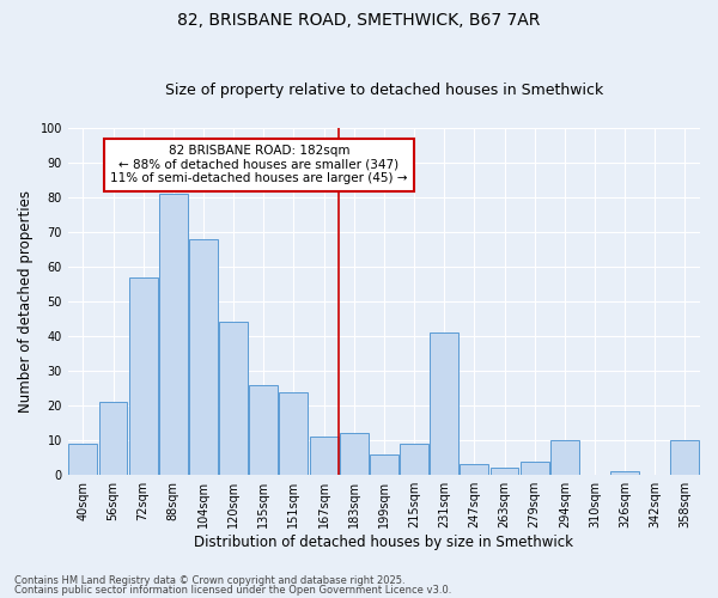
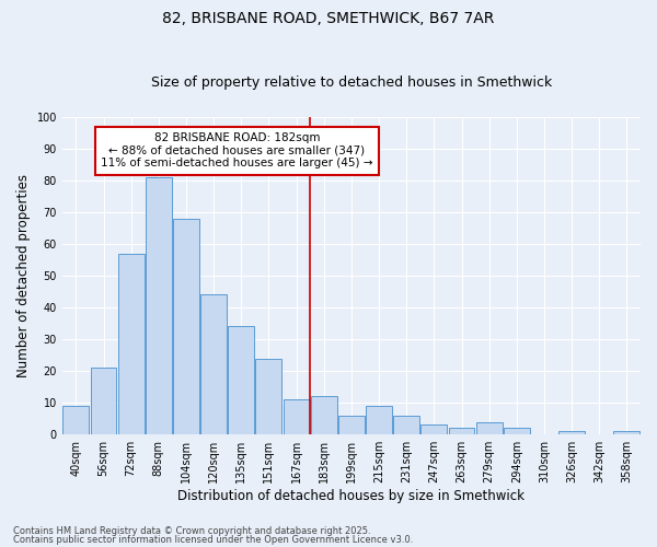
135sqm: 26 -> 34
231sqm: 41 -> 6
294sqm: 10 -> 2
358sqm: 10 -> 1
